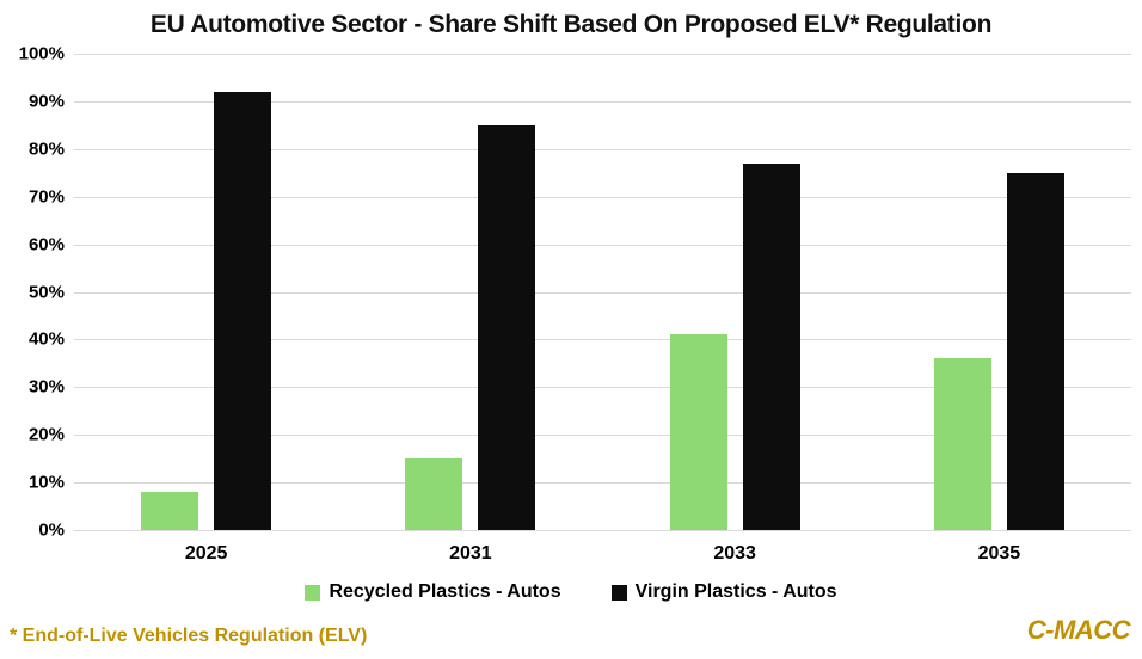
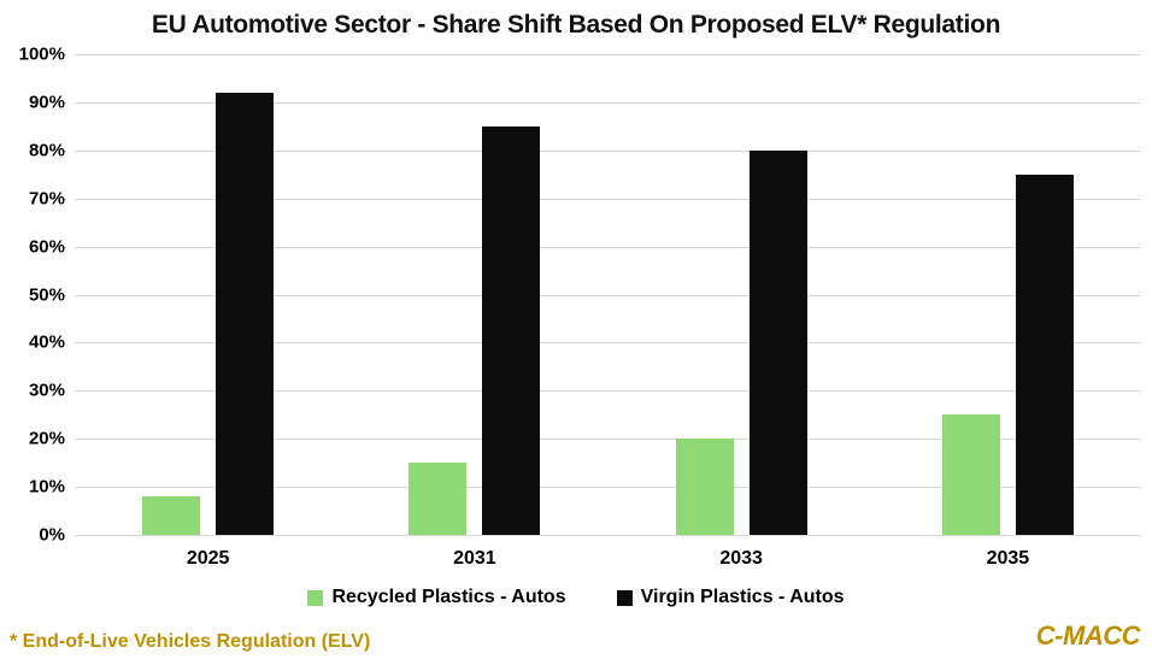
Recycled Plastics - Autos/2033: 41% -> 20%
Virgin Plastics - Autos/2033: 77% -> 80%
Recycled Plastics - Autos/2035: 36% -> 25%
